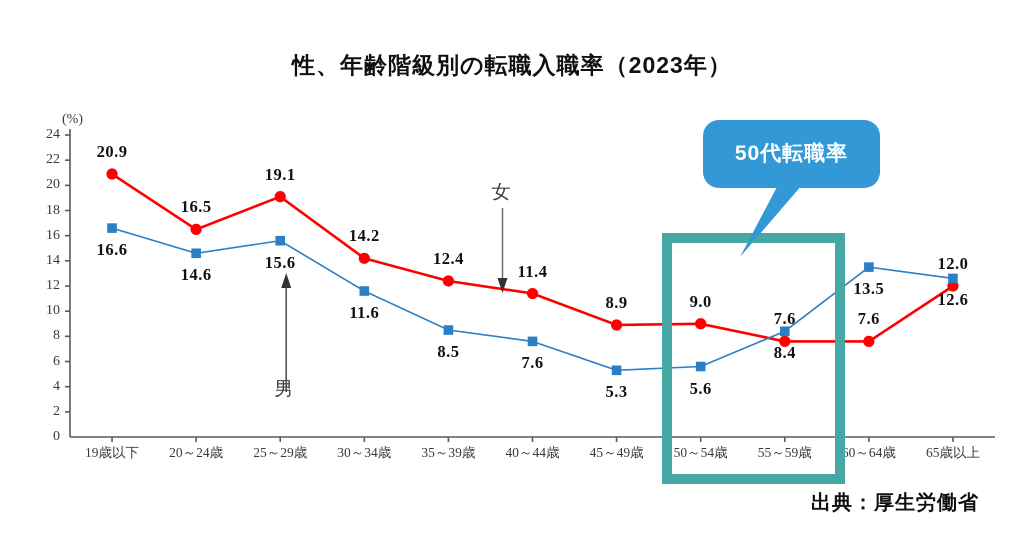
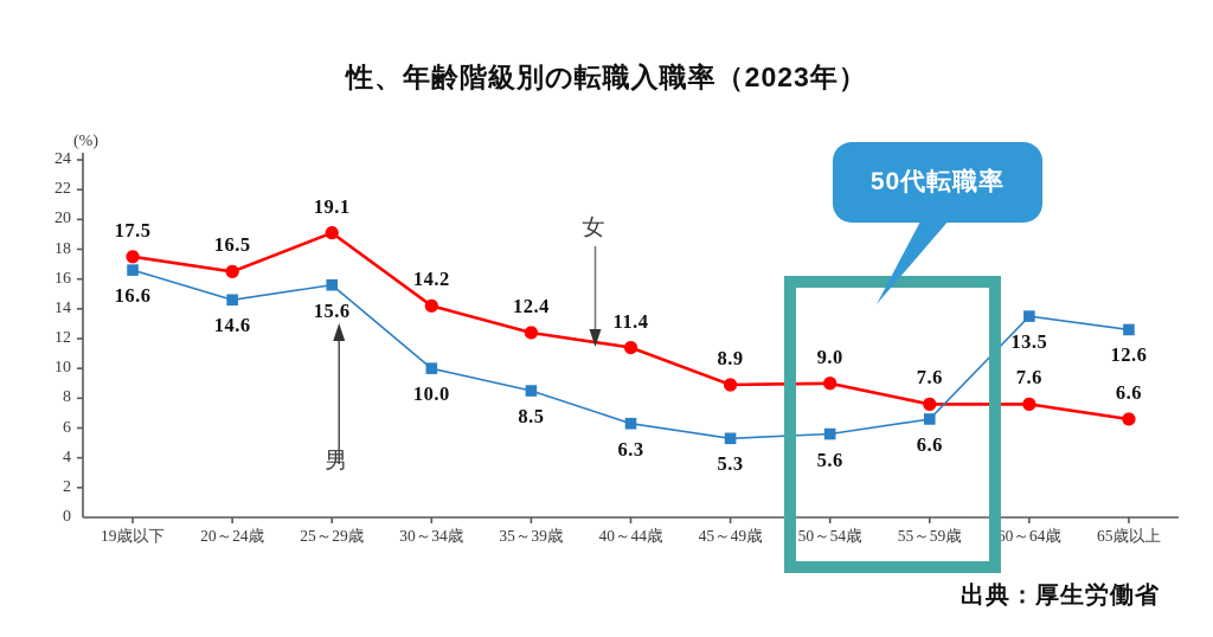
女/19歳以下: 20.9 -> 17.5
男/30～34歳: 11.6 -> 10.0
男/40～44歳: 7.6 -> 6.3
男/55～59歳: 8.4 -> 6.6
女/65歳以上: 12.0 -> 6.6
